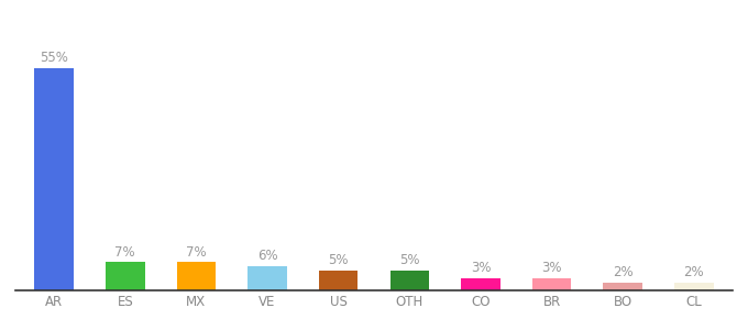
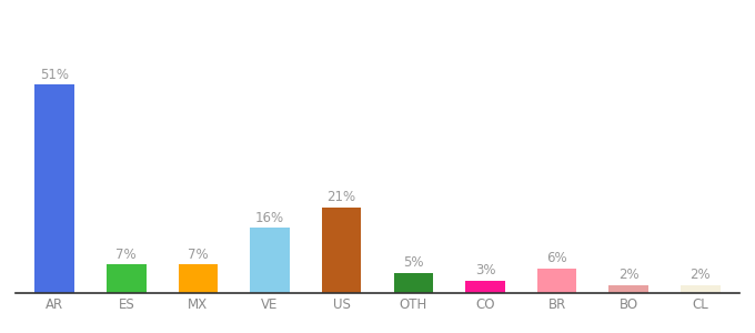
AR: 55% -> 51%
VE: 6% -> 16%
US: 5% -> 21%
BR: 3% -> 6%
